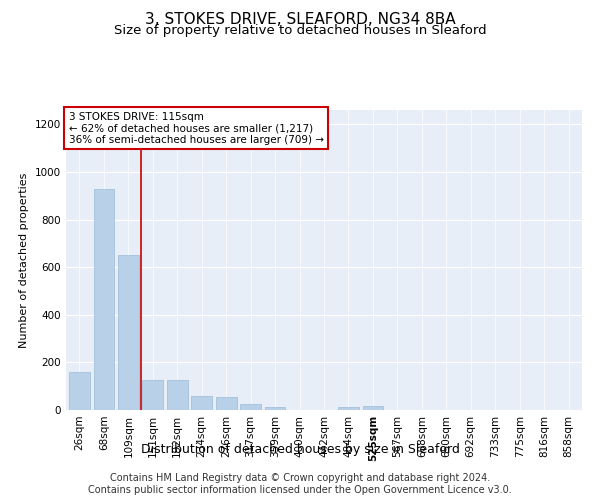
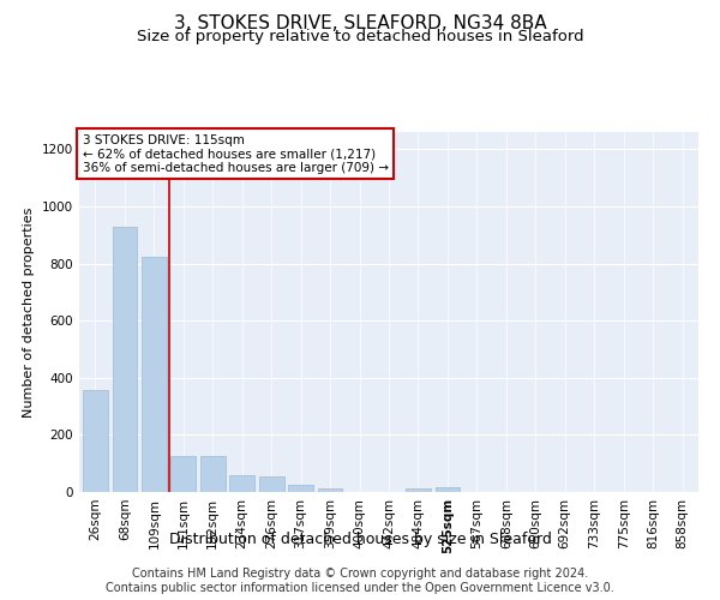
26sqm: 160 -> 355
109sqm: 650 -> 825
